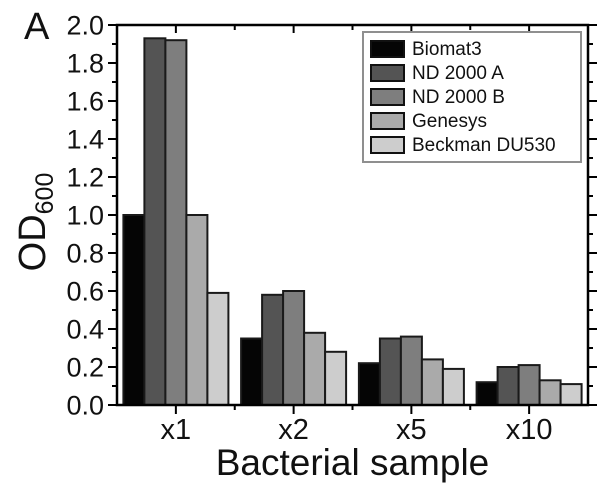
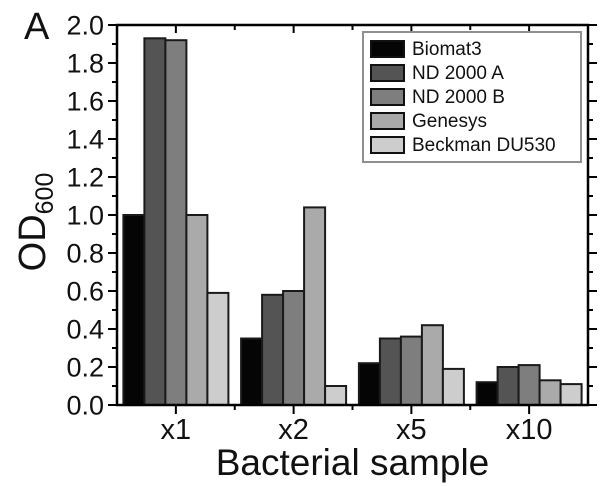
Genesys/x2: 0.38 -> 1.04
Beckman DU530/x2: 0.28 -> 0.10
Genesys/x5: 0.24 -> 0.42
